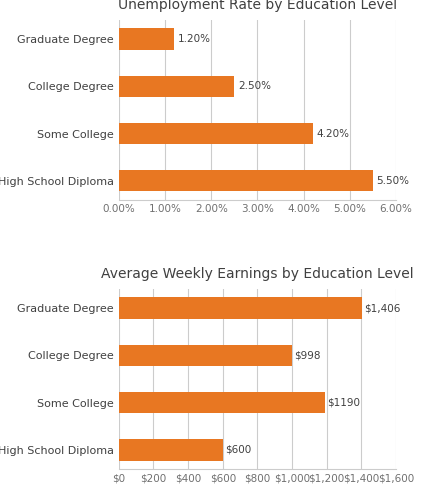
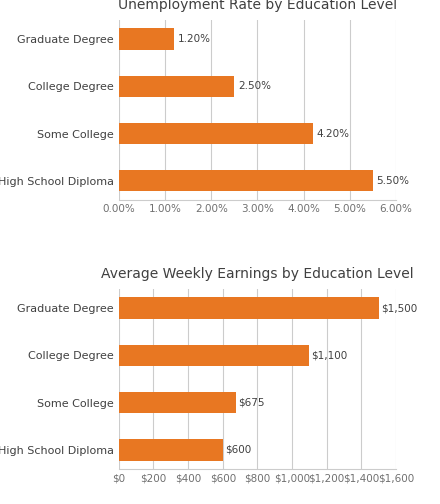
Average Weekly Earnings by Education Level/Graduate Degree: $1,406 -> $1,500
Average Weekly Earnings by Education Level/College Degree: $998 -> $1,100
Average Weekly Earnings by Education Level/Some College: $1190 -> $675
